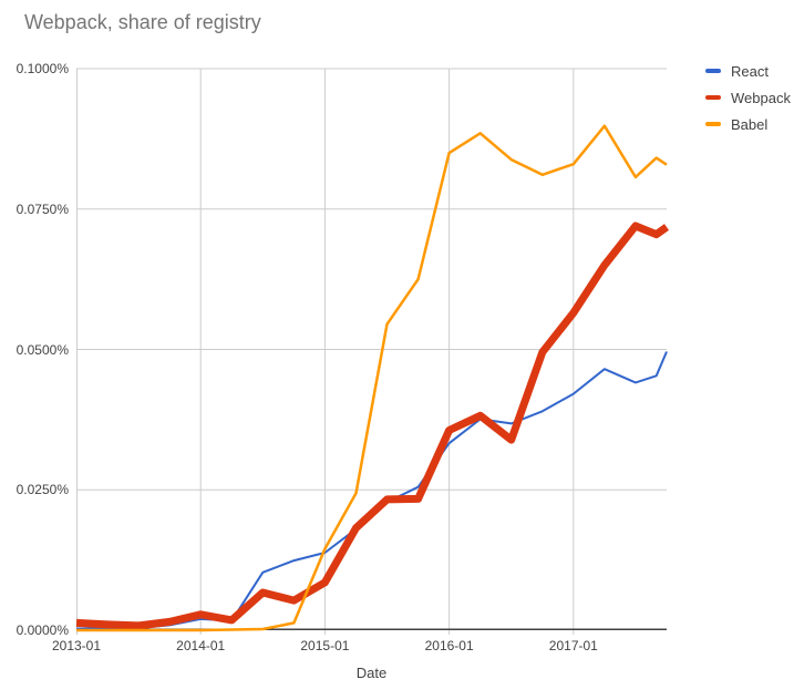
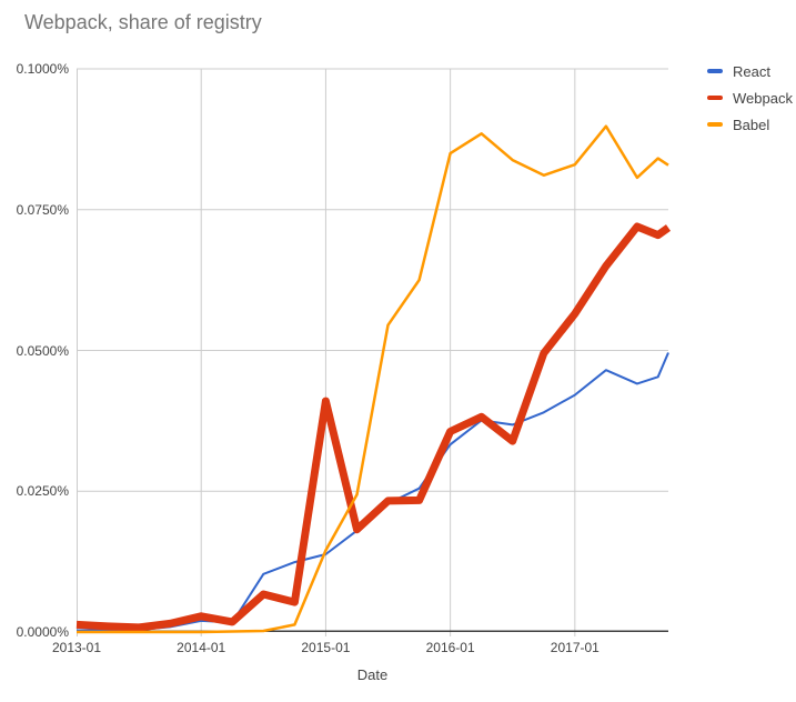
Webpack/2015-01: 0.009% -> 0.041%
